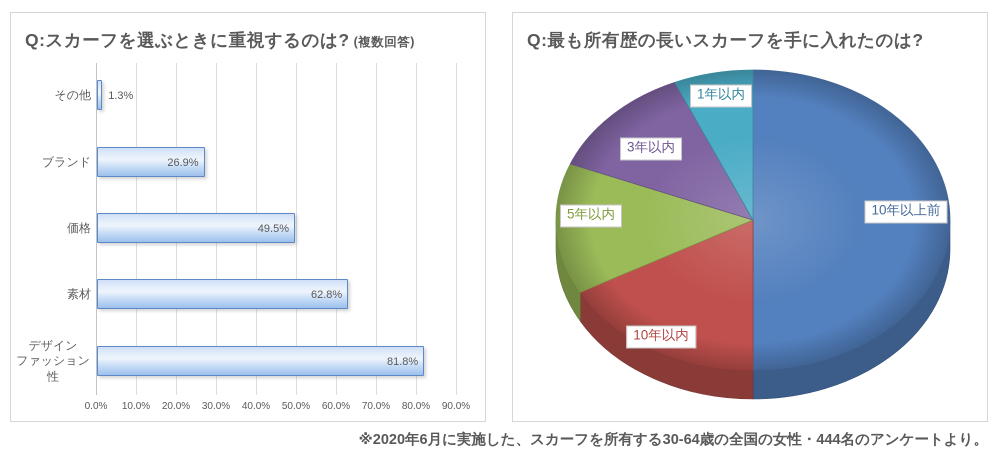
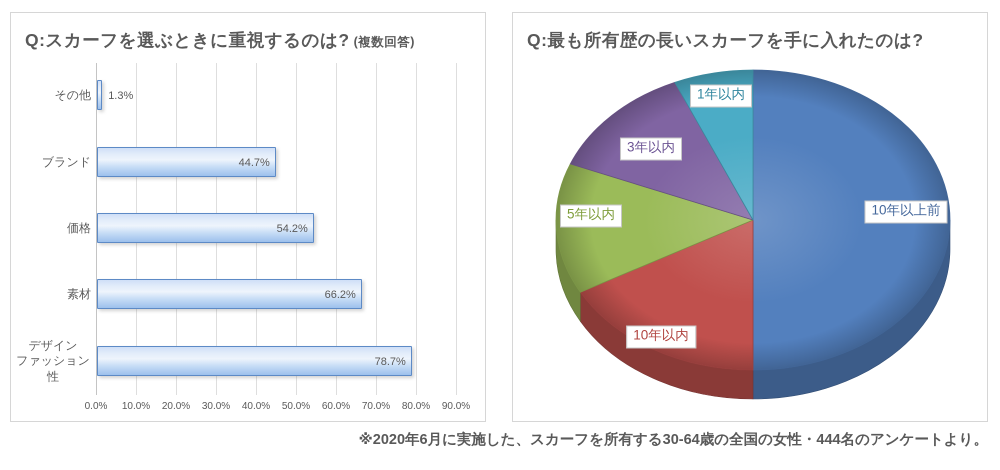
Q:スカーフを選ぶときに重視するのは?(複数回答)/ブランド: 26.9% -> 44.7%
Q:スカーフを選ぶときに重視するのは?(複数回答)/価格: 49.5% -> 54.2%
Q:スカーフを選ぶときに重視するのは?(複数回答)/素材: 62.8% -> 66.2%
Q:スカーフを選ぶときに重視するのは?(複数回答)/デザイン ファッション性: 81.8% -> 78.7%
